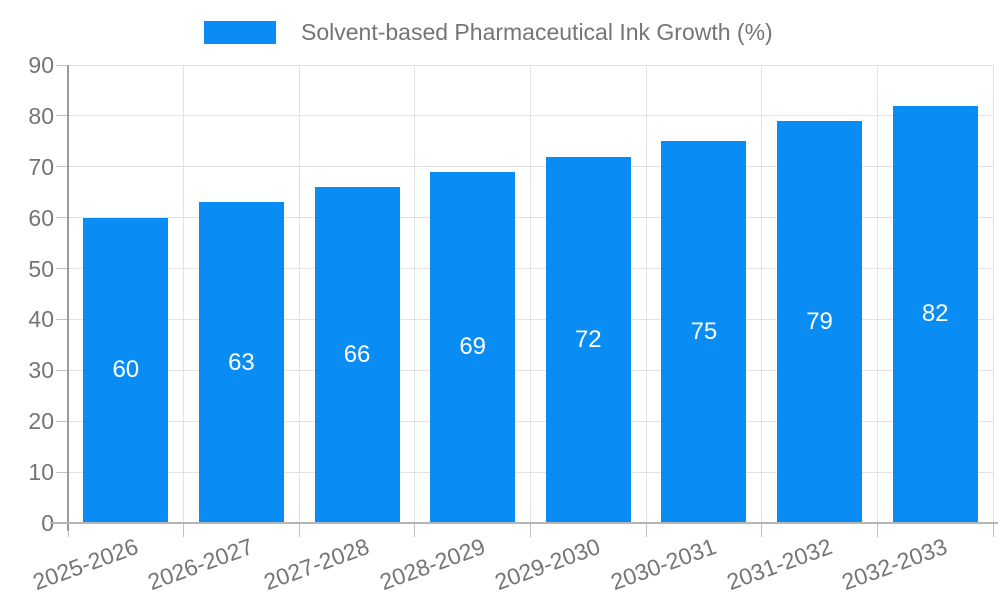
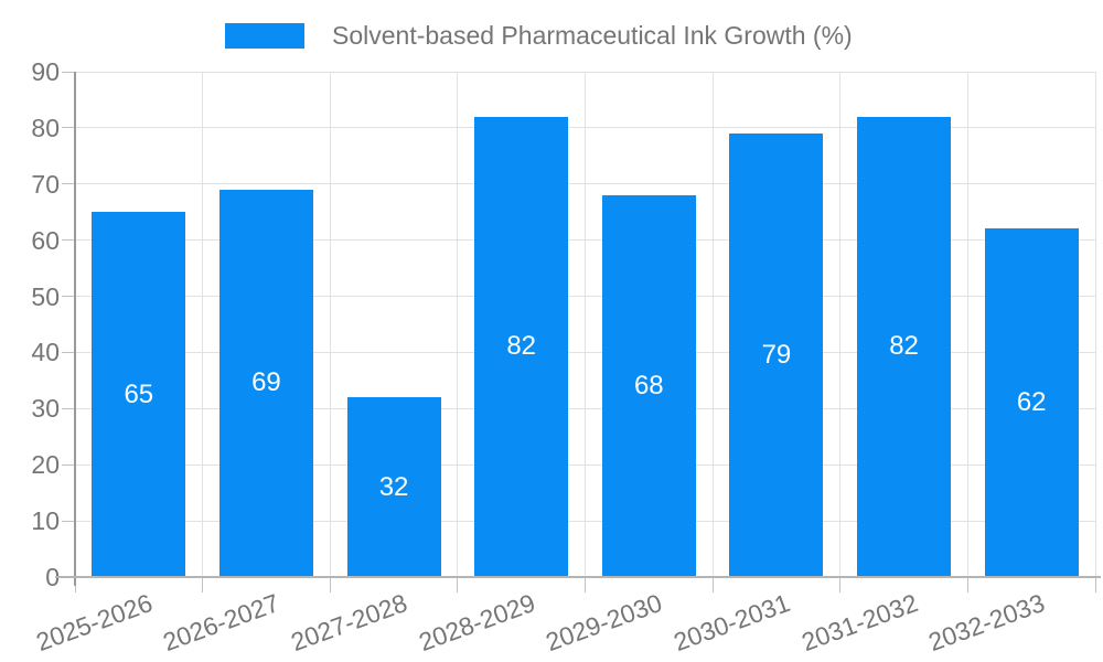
2025-2026: 60 -> 65
2026-2027: 63 -> 69
2027-2028: 66 -> 32
2028-2029: 69 -> 82
2029-2030: 72 -> 68
2030-2031: 75 -> 79
2031-2032: 79 -> 82
2032-2033: 82 -> 62
